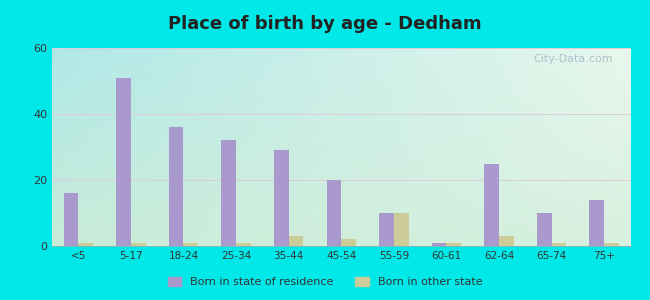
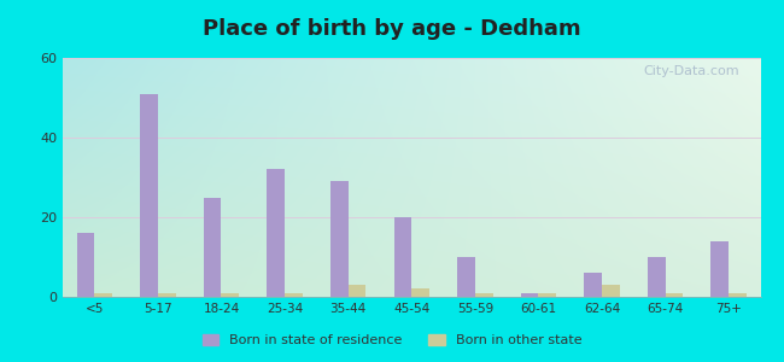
Born in state of residence/18-24: 36 -> 25
Born in other state/55-59: 10 -> 1
Born in state of residence/62-64: 25 -> 6
